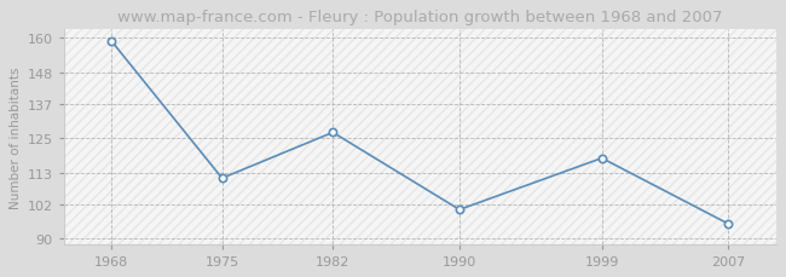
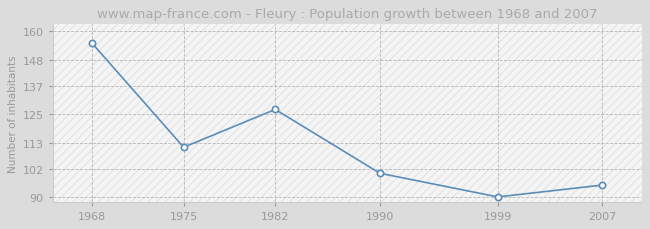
1968: 159 -> 155
1999: 118 -> 90
